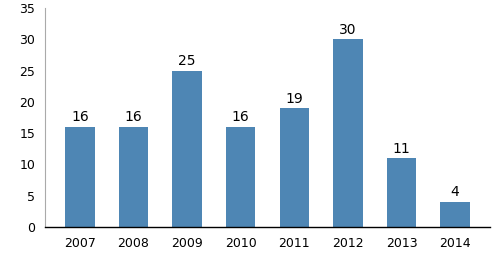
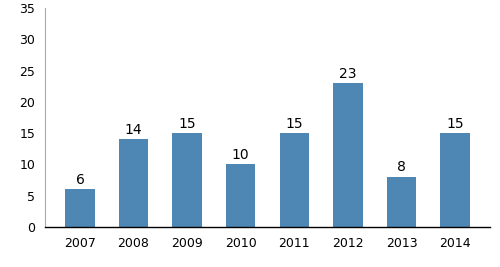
2007: 16 -> 6
2008: 16 -> 14
2009: 25 -> 15
2010: 16 -> 10
2011: 19 -> 15
2012: 30 -> 23
2013: 11 -> 8
2014: 4 -> 15
